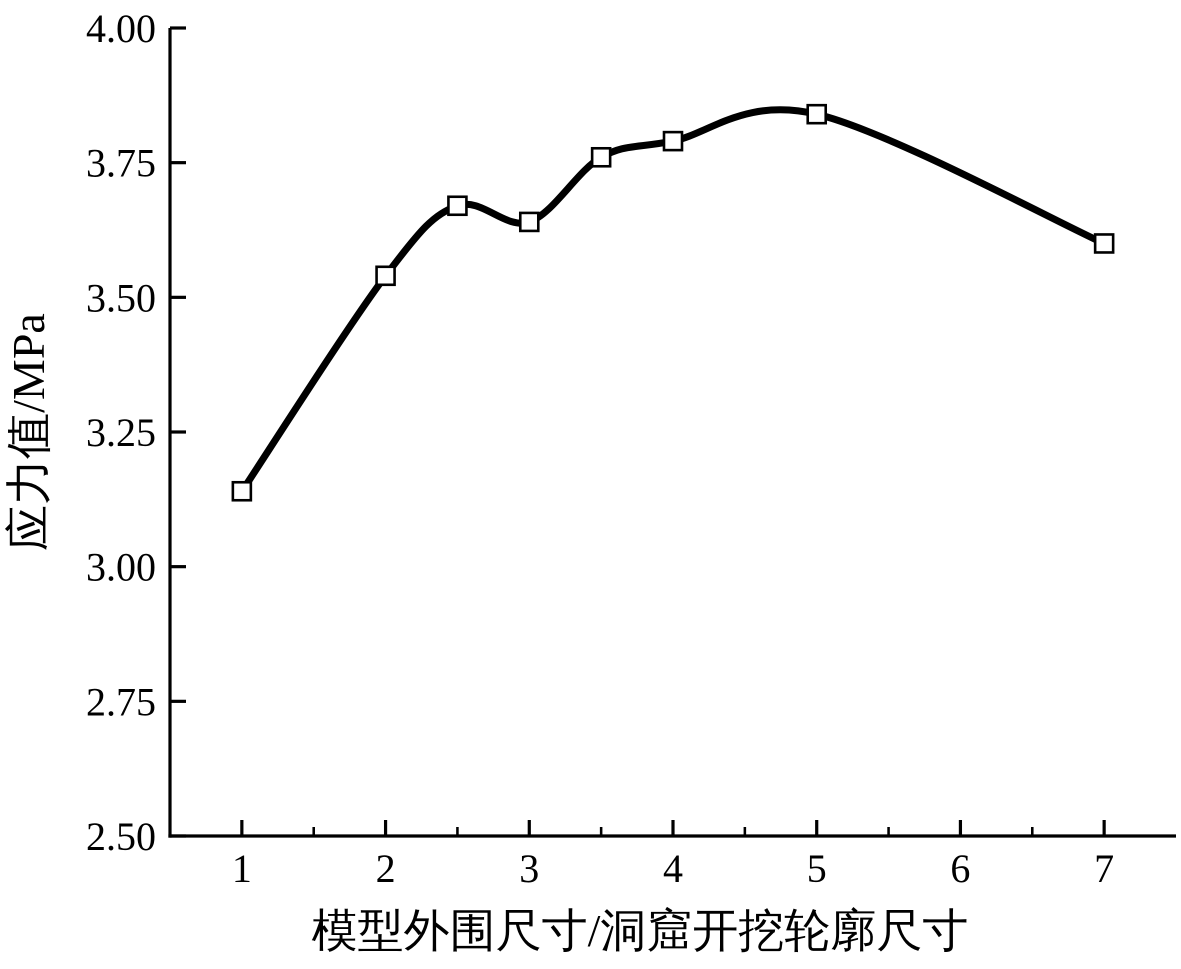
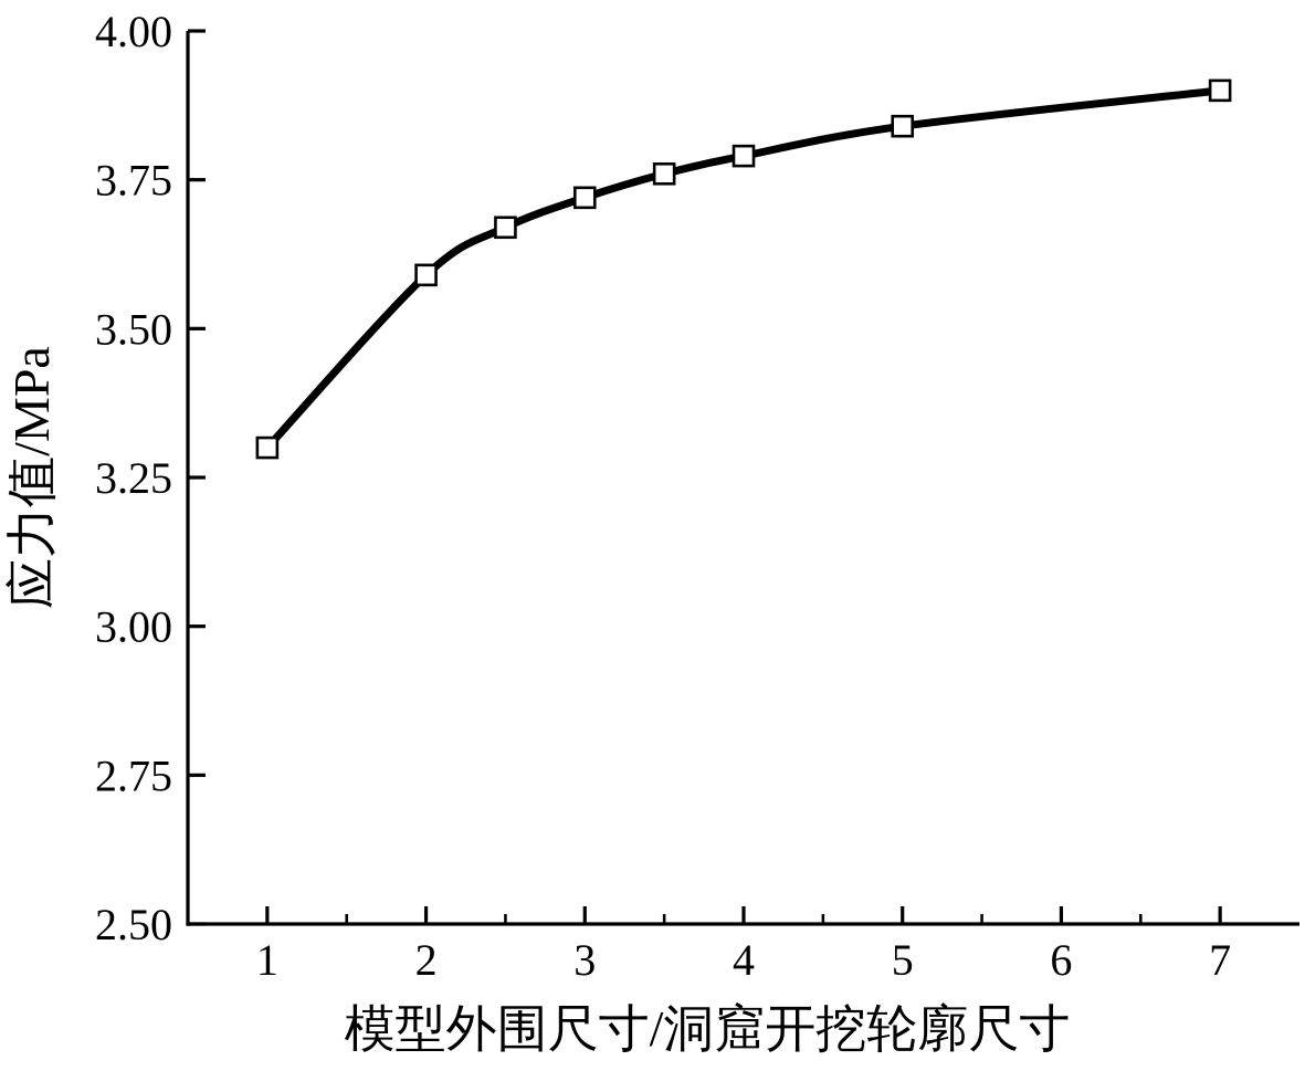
1: 3.14 -> 3.30
2: 3.54 -> 3.59
3: 3.64 -> 3.72
7: 3.60 -> 3.90
